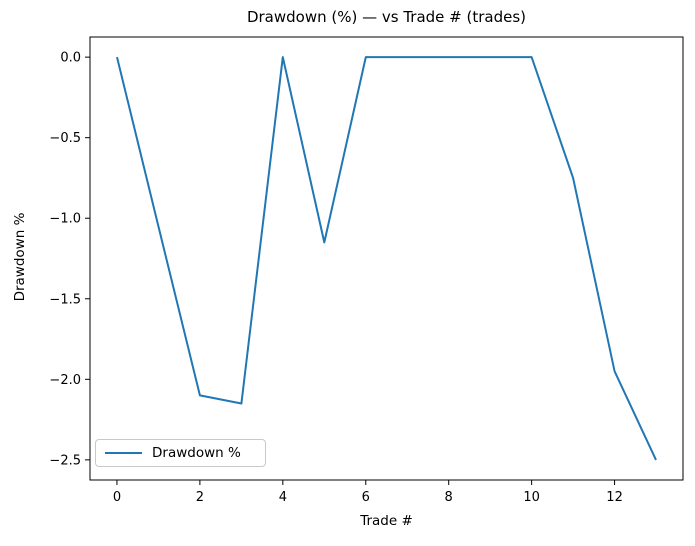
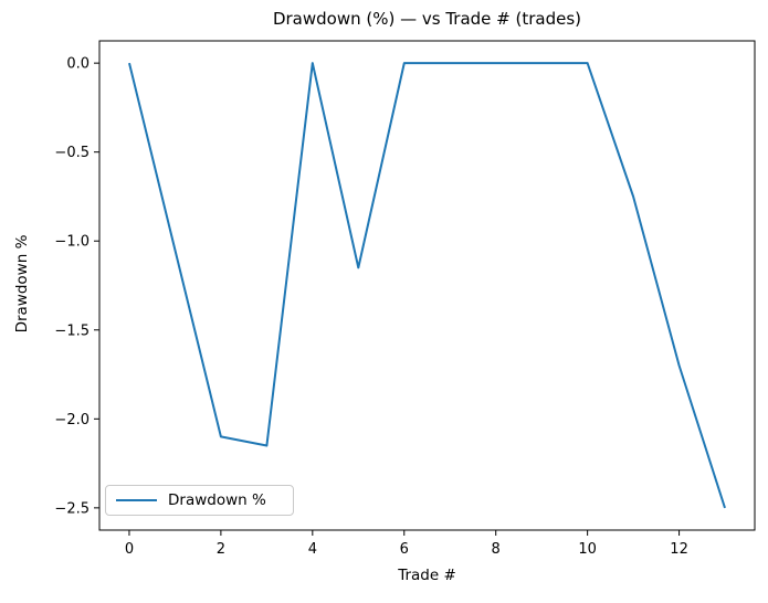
12: -1.95 -> -1.70
